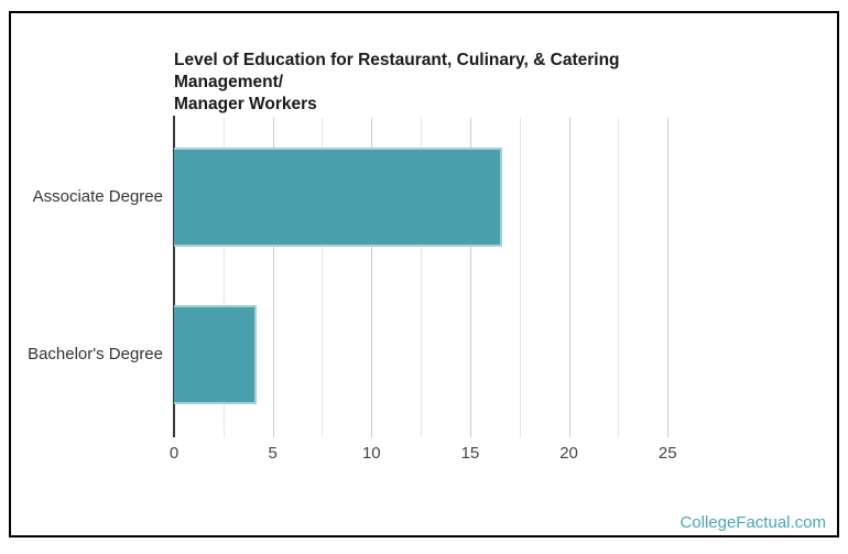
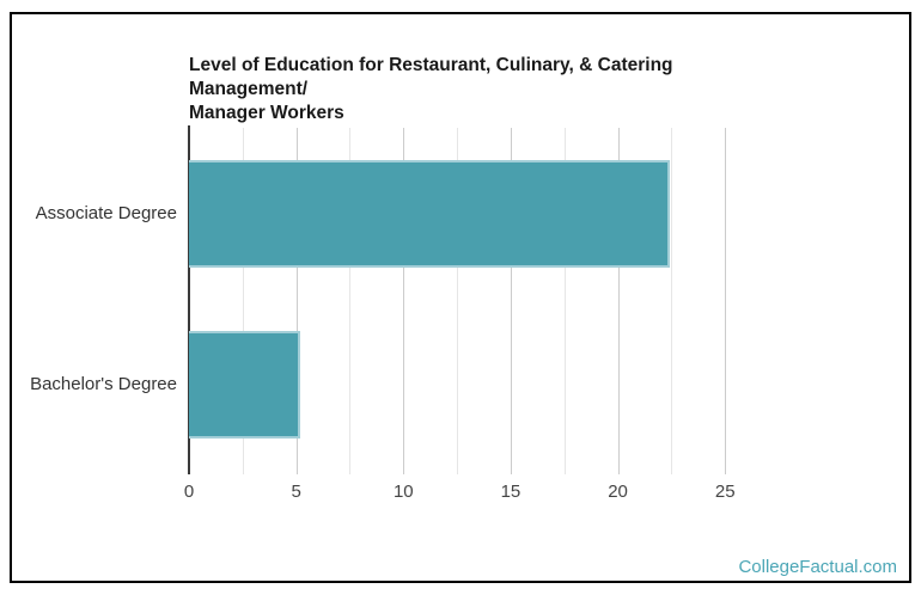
Associate Degree: 16.6 -> 22.4
Bachelor's Degree: 4.2 -> 5.2
